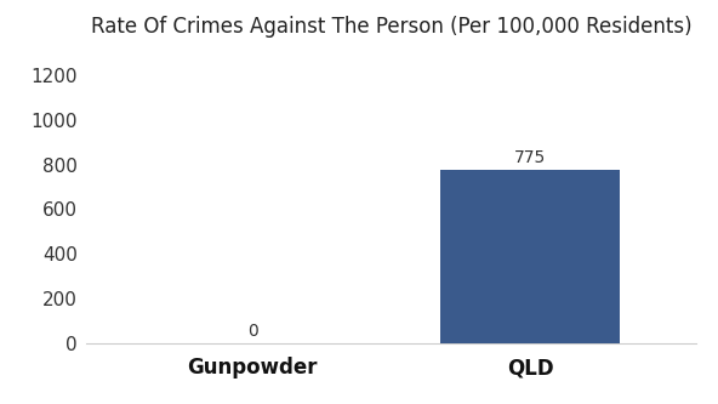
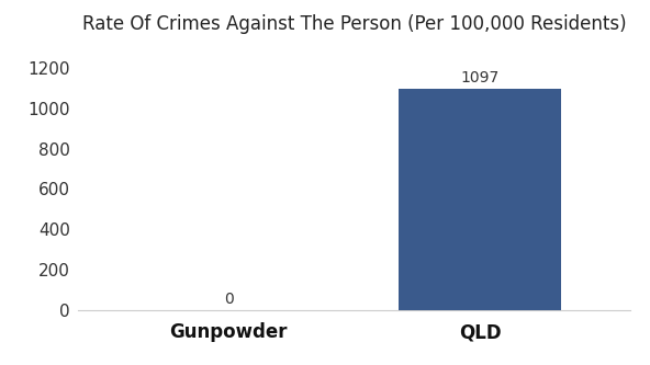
QLD: 775 -> 1097
